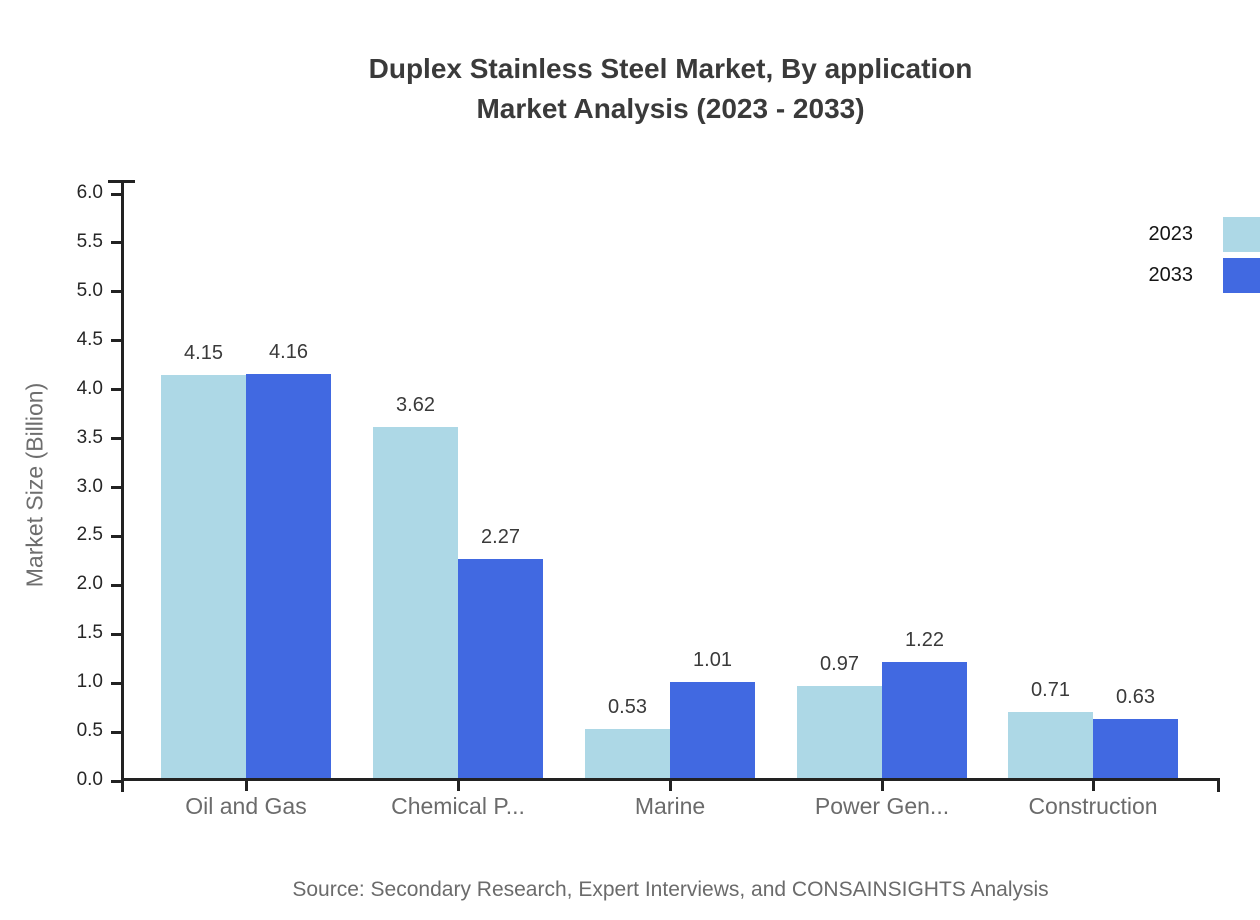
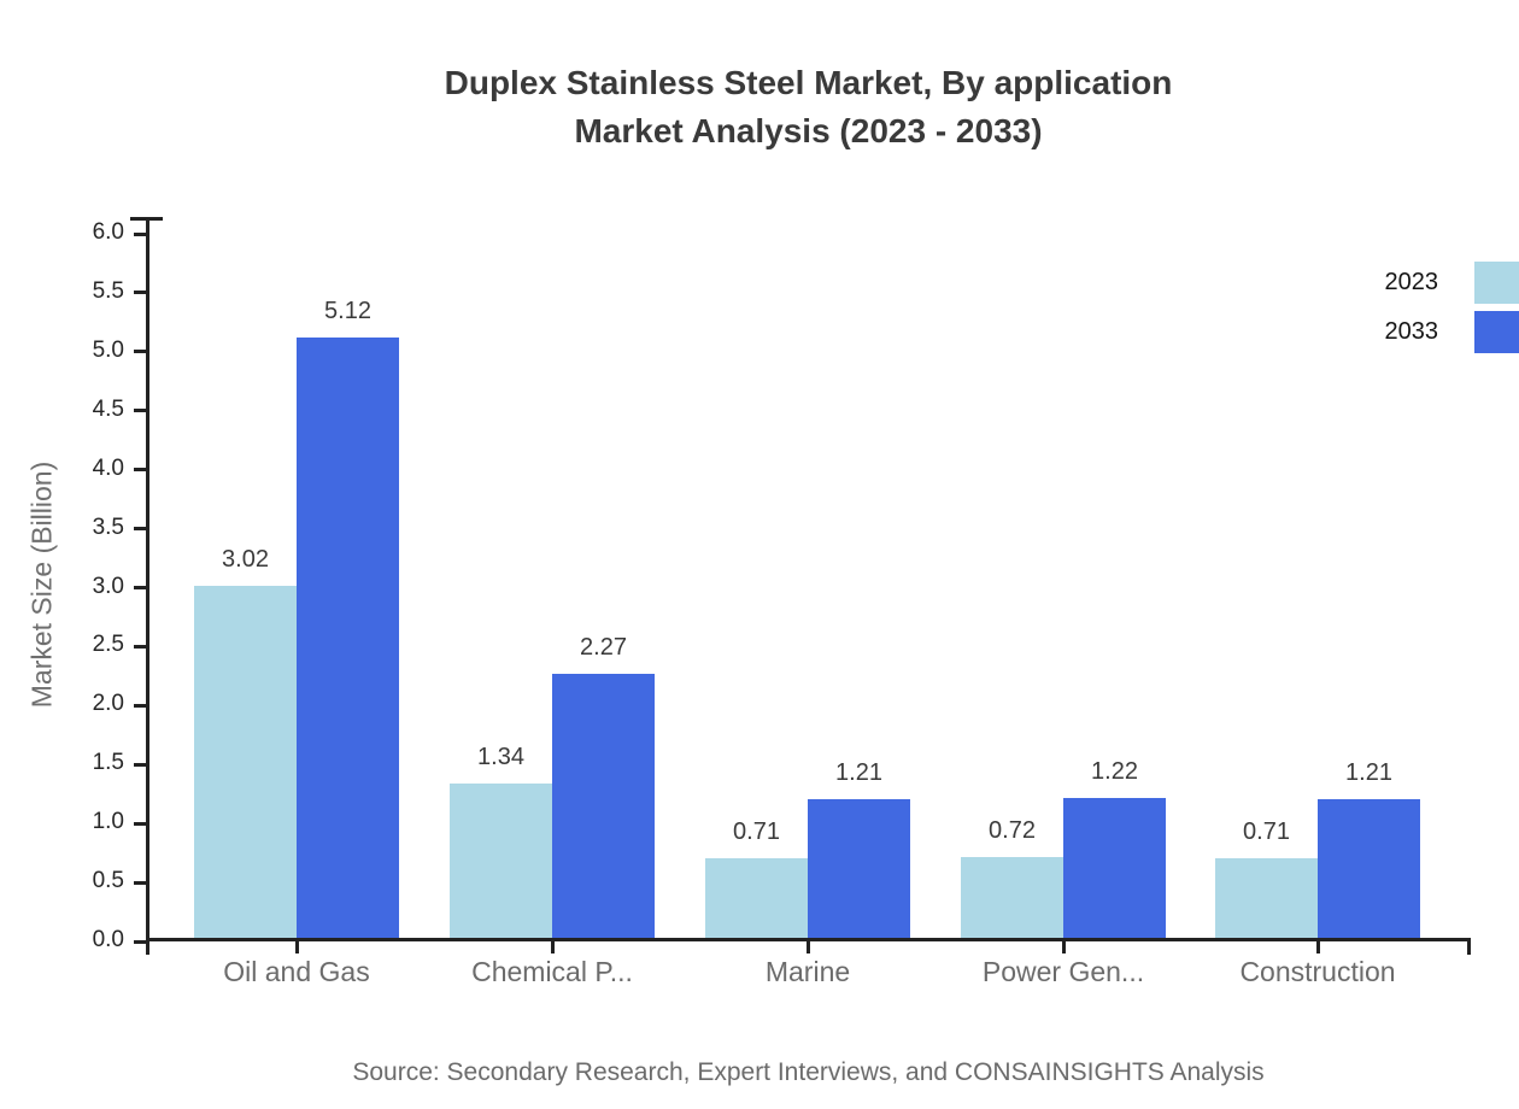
2023/Oil and Gas: 4.15 -> 3.02
2033/Oil and Gas: 4.16 -> 5.12
2023/Chemical P...: 3.62 -> 1.34
2023/Marine: 0.53 -> 0.71
2033/Marine: 1.01 -> 1.21
2023/Power Gen...: 0.97 -> 0.72
2033/Construction: 0.63 -> 1.21
